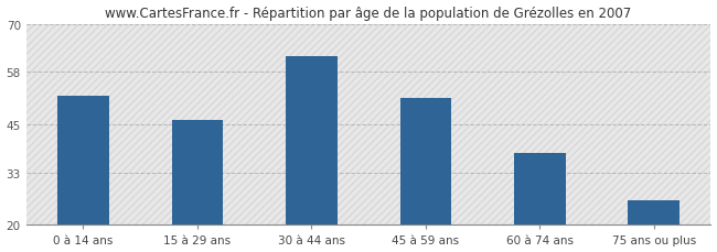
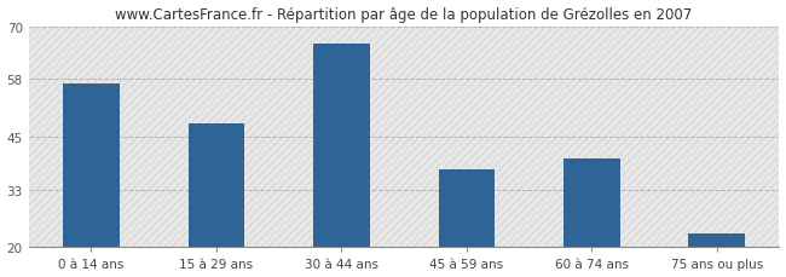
0 à 14 ans: 52.0 -> 57.0
15 à 29 ans: 46.0 -> 48.0
30 à 44 ans: 62.0 -> 66.0
45 à 59 ans: 51.5 -> 37.5
60 à 74 ans: 38.0 -> 40.0
75 ans ou plus: 26.0 -> 23.0
